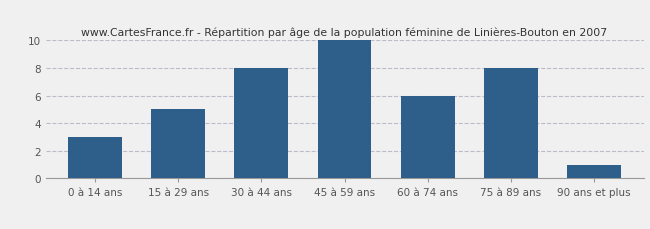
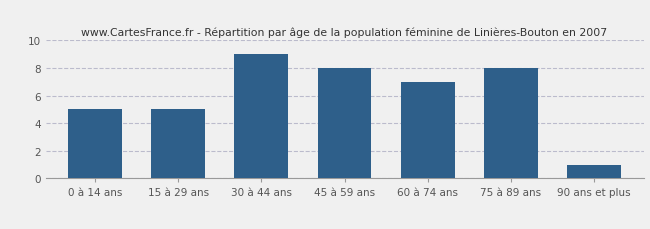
0 à 14 ans: 3 -> 5
30 à 44 ans: 8 -> 9
45 à 59 ans: 10 -> 8
60 à 74 ans: 6 -> 7
